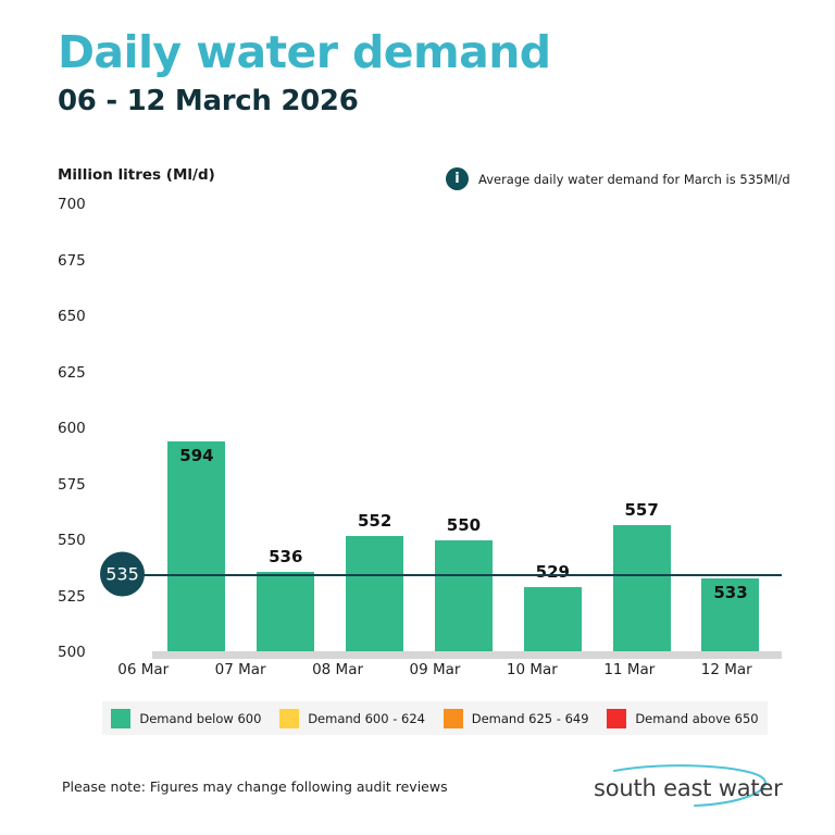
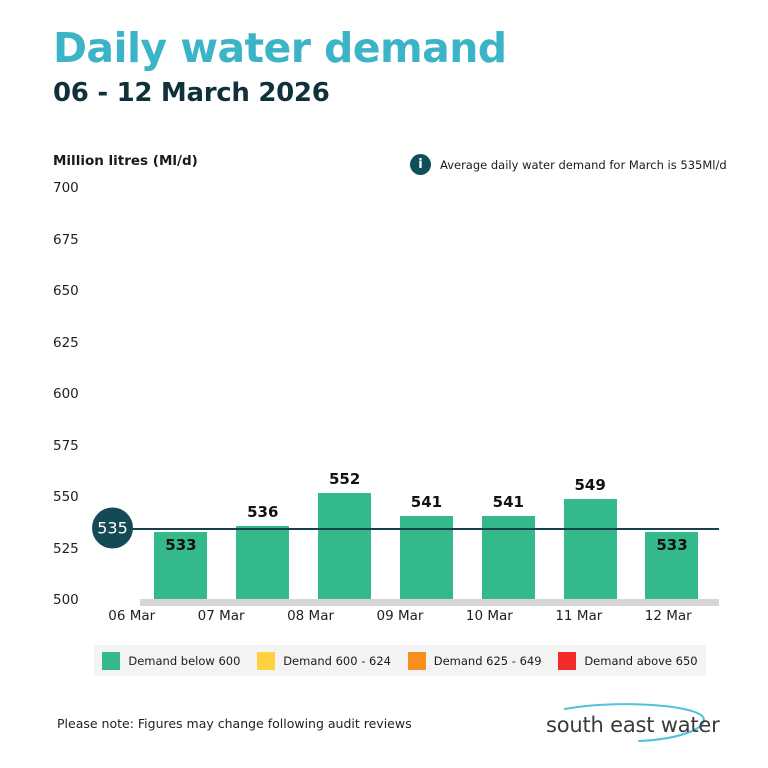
06 Mar: 594 -> 533
09 Mar: 550 -> 541
10 Mar: 529 -> 541
11 Mar: 557 -> 549
